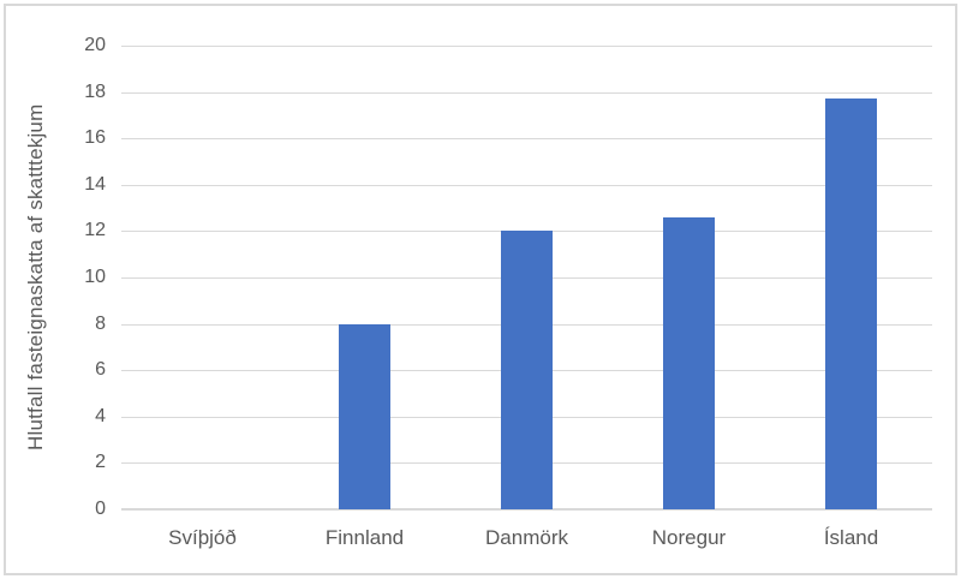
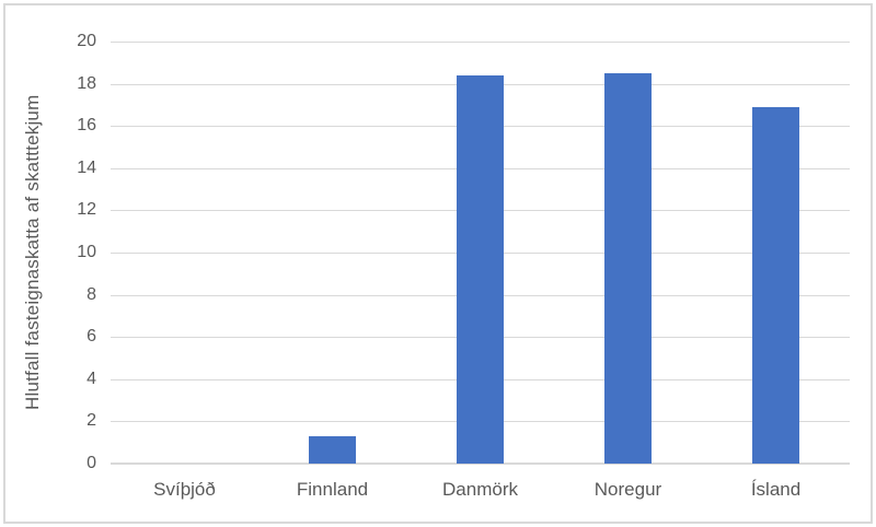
Finnland: 8.0 -> 1.3
Danmörk: 12.0 -> 18.4
Noregur: 12.6 -> 18.5
Ísland: 17.7 -> 16.9
